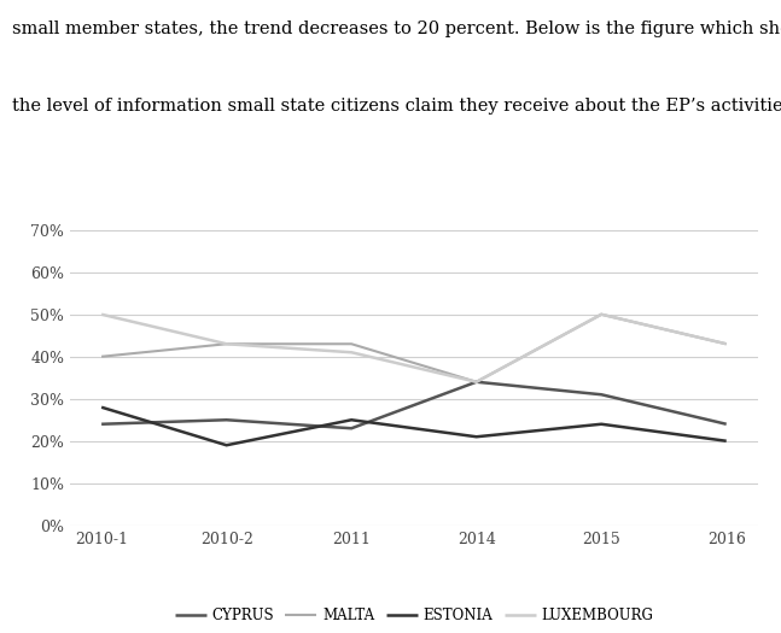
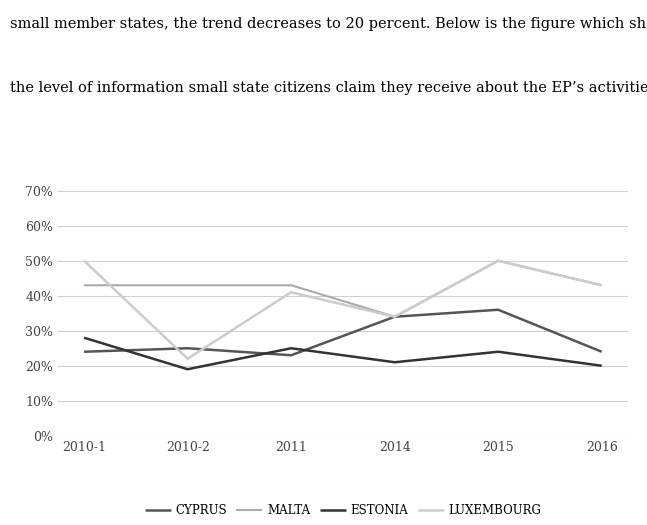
MALTA/2010-1: 40% -> 43%
LUXEMBOURG/2010-2: 43% -> 22%
CYPRUS/2015: 31% -> 36%
